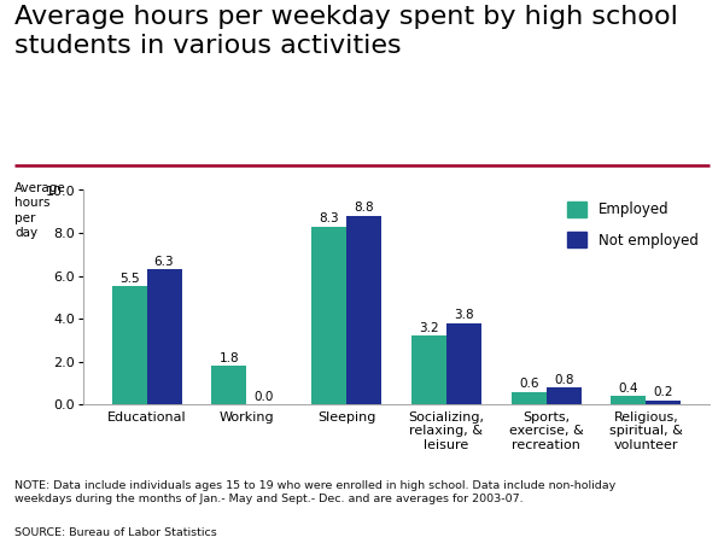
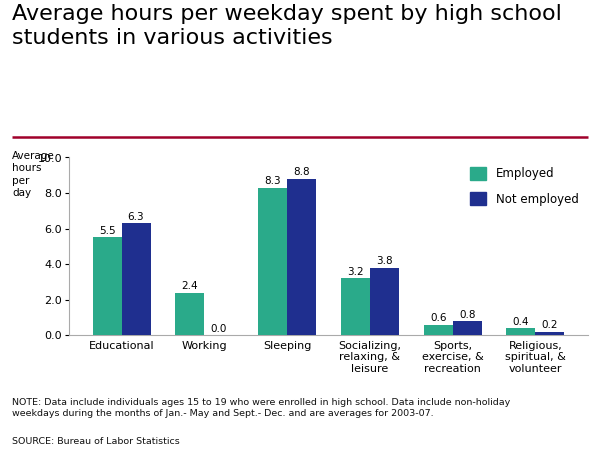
Employed/Working: 1.8 -> 2.4
